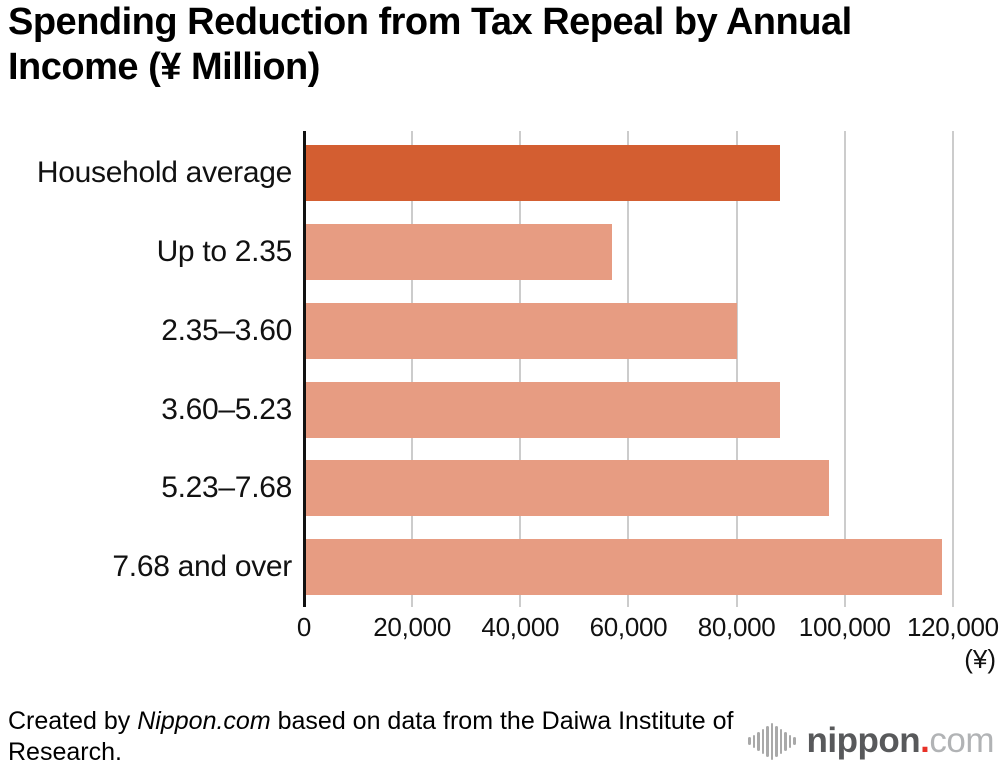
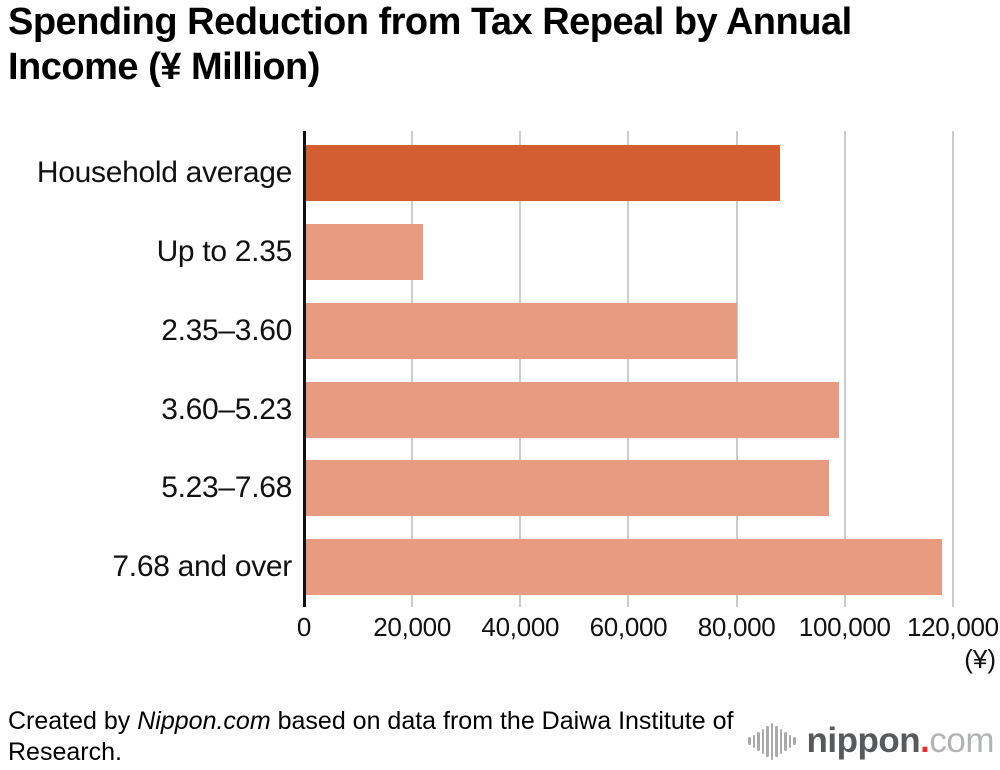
Up to 2.35: 57000 -> 22000
3.60–5.23: 88000 -> 99000
